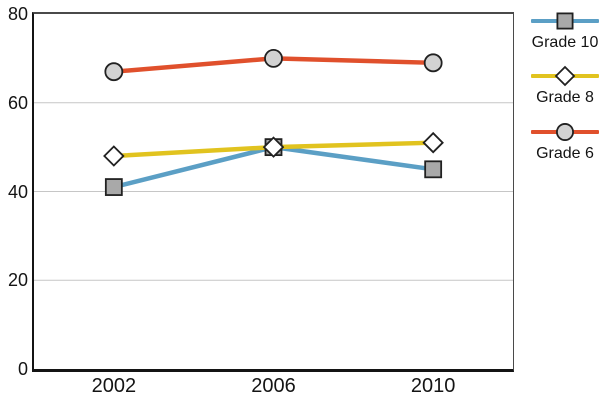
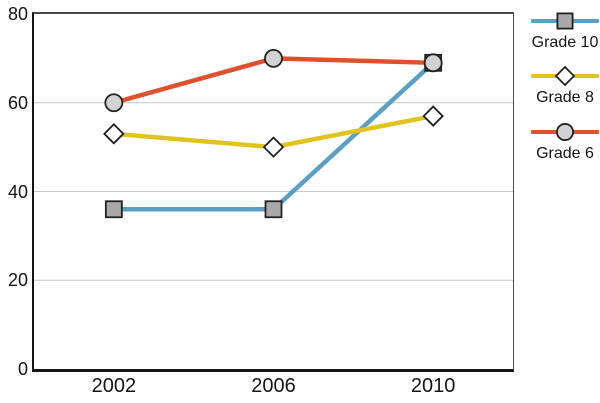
Grade 10/2002: 41 -> 36
Grade 8/2002: 48 -> 53
Grade 6/2002: 67 -> 60
Grade 10/2006: 50 -> 36
Grade 10/2010: 45 -> 69
Grade 8/2010: 51 -> 57
